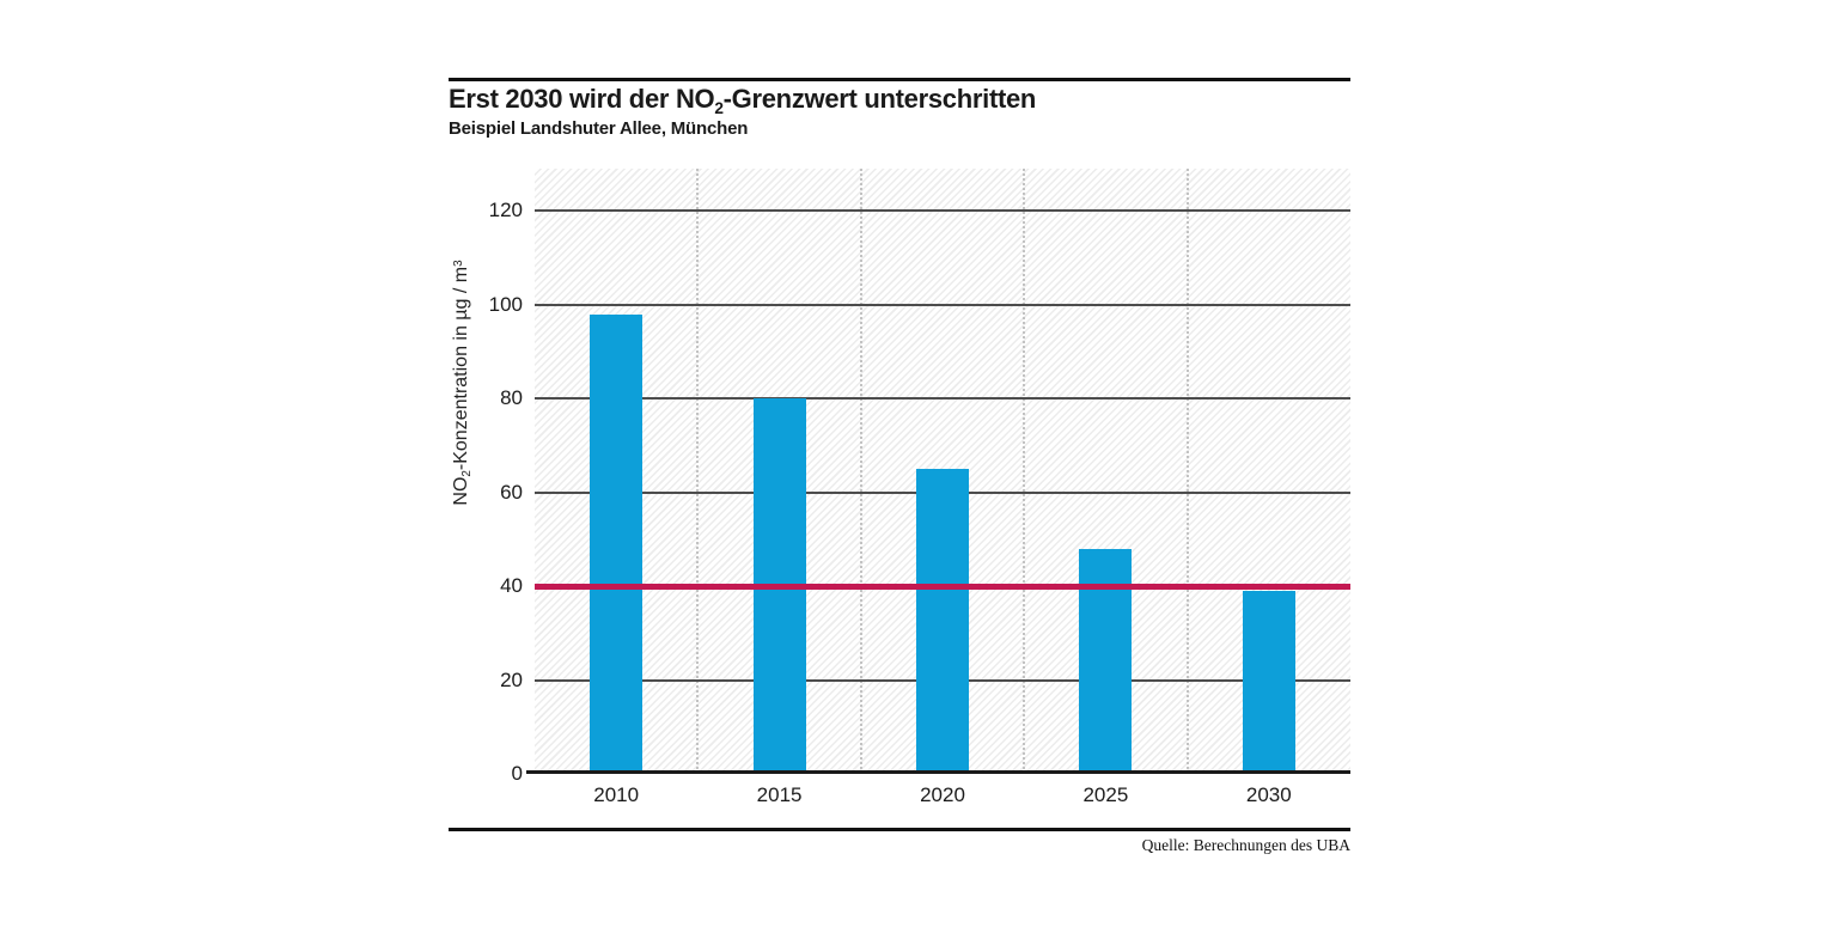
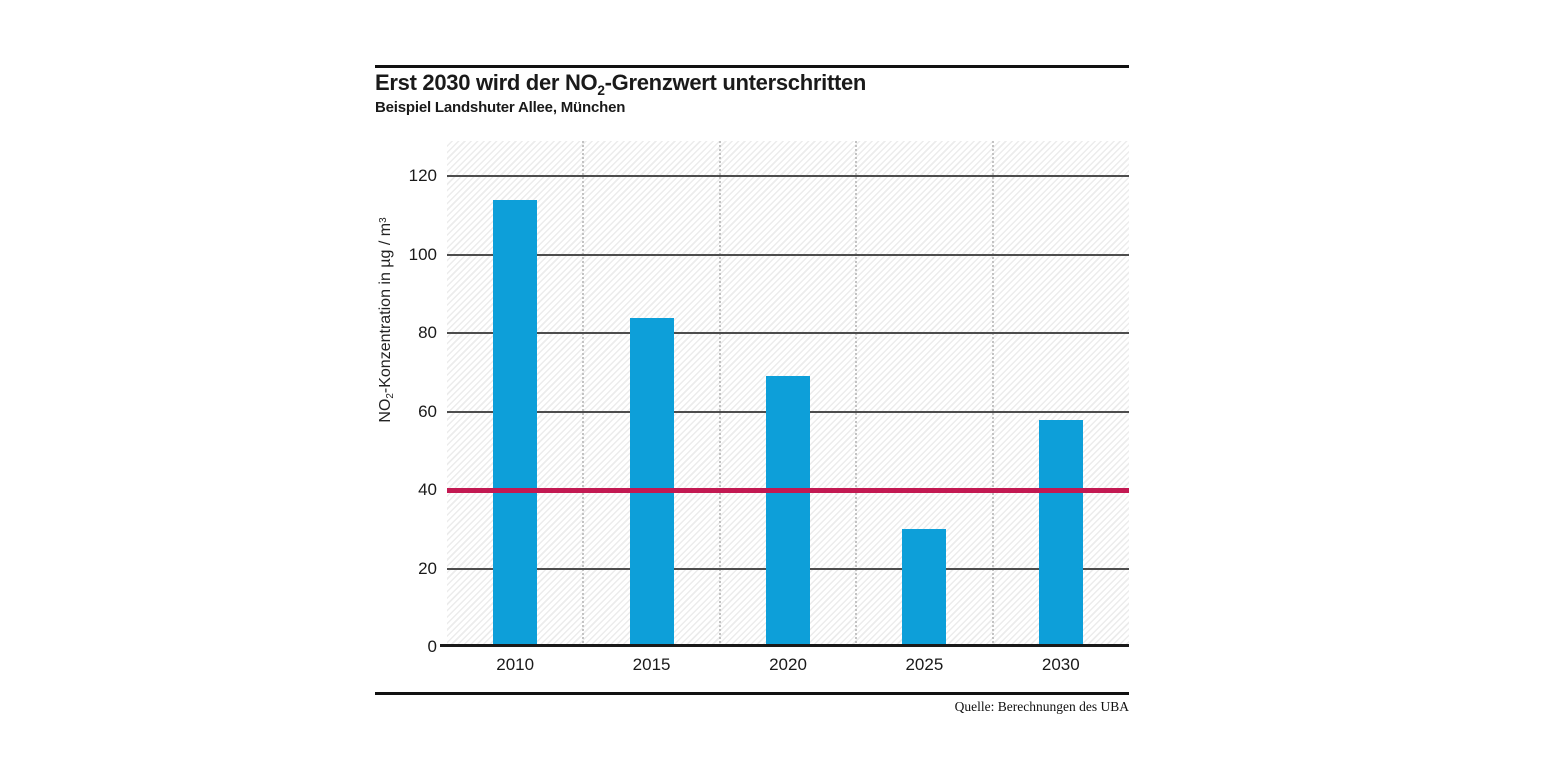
2010: 98 -> 114
2015: 80 -> 84
2020: 65 -> 69
2025: 48 -> 30
2030: 39 -> 58
